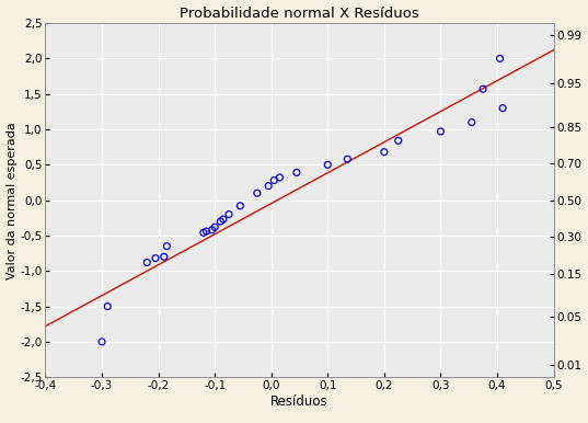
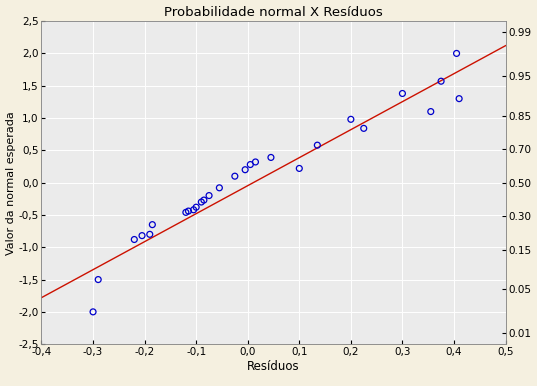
0,1: 0,50 -> 0,22
0,2: 0,68 -> 0,98
0,3: 0,97 -> 1,38
